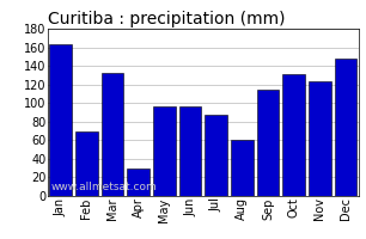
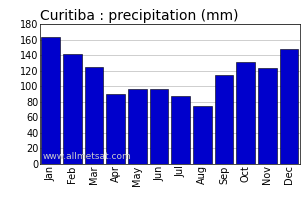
Feb: 70 -> 141
Mar: 132 -> 125
Apr: 30 -> 90
Aug: 60 -> 74
